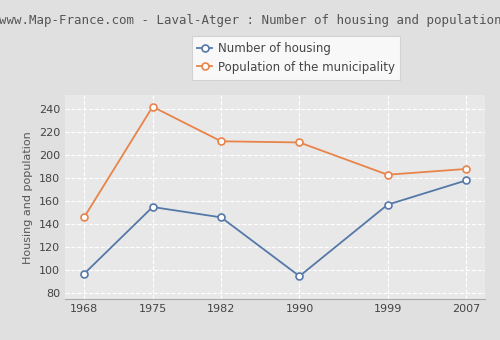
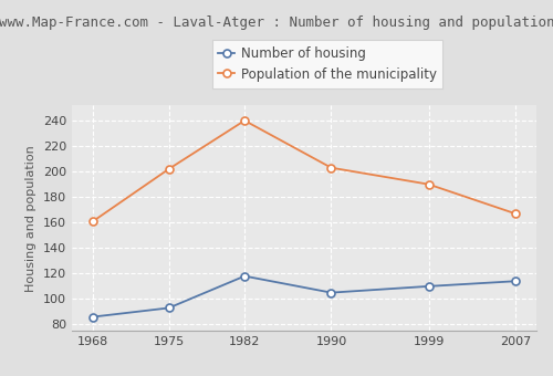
Number of housing/1968: 97 -> 86
Population of the municipality/1968: 146 -> 161
Number of housing/1975: 155 -> 93
Population of the municipality/1975: 242 -> 202
Number of housing/1982: 146 -> 118
Population of the municipality/1982: 212 -> 240
Number of housing/1990: 95 -> 105
Population of the municipality/1990: 211 -> 203
Number of housing/1999: 157 -> 110
Population of the municipality/1999: 183 -> 190
Number of housing/2007: 178 -> 114
Population of the municipality/2007: 188 -> 167
